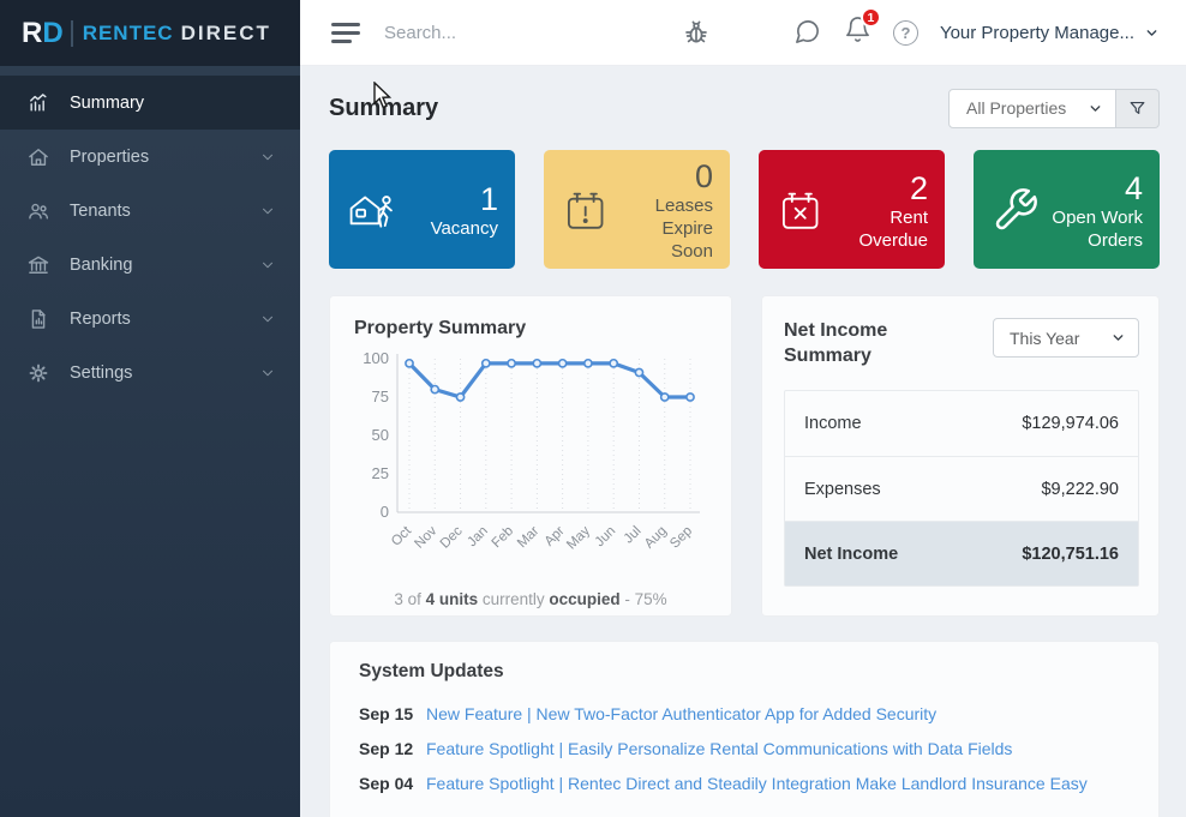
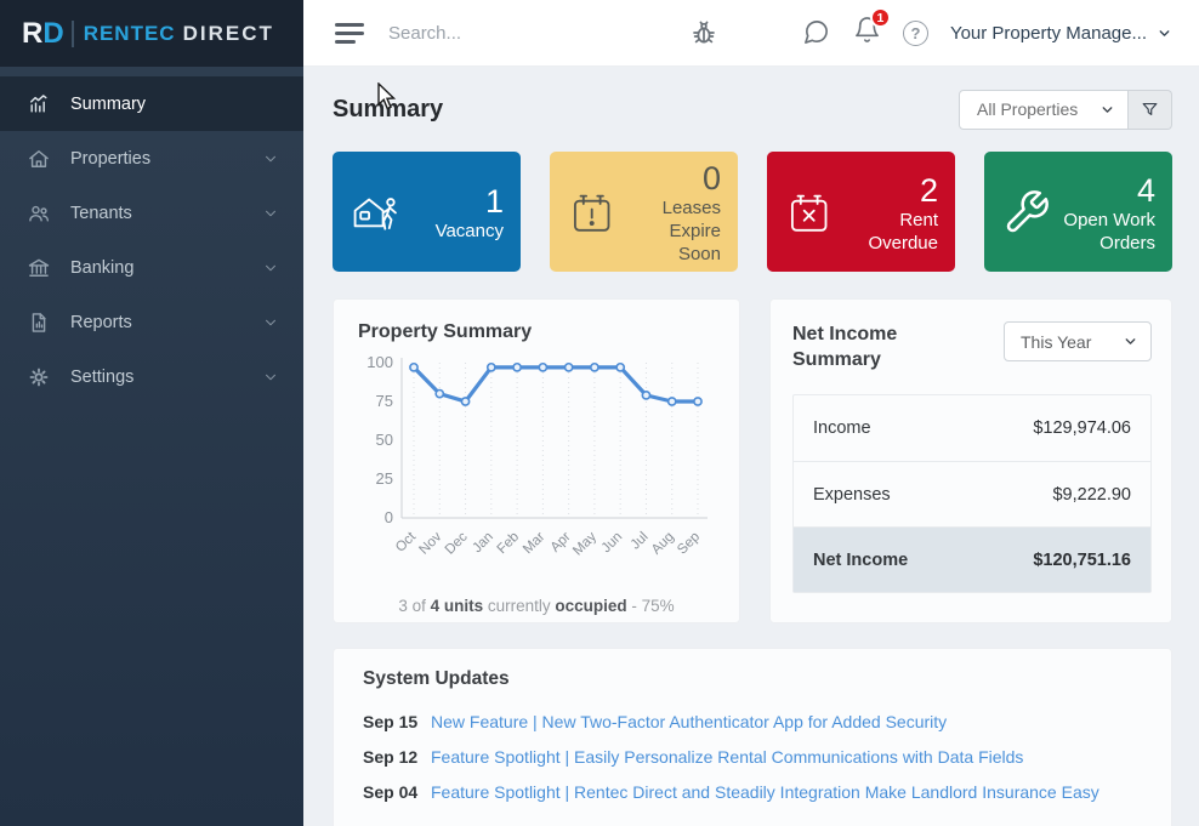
Jul: 91 -> 79
